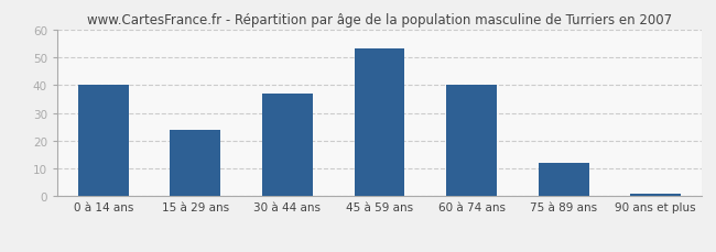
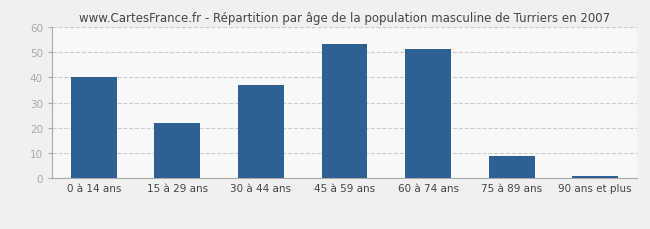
15 à 29 ans: 24 -> 22
60 à 74 ans: 40 -> 51
75 à 89 ans: 12 -> 9
